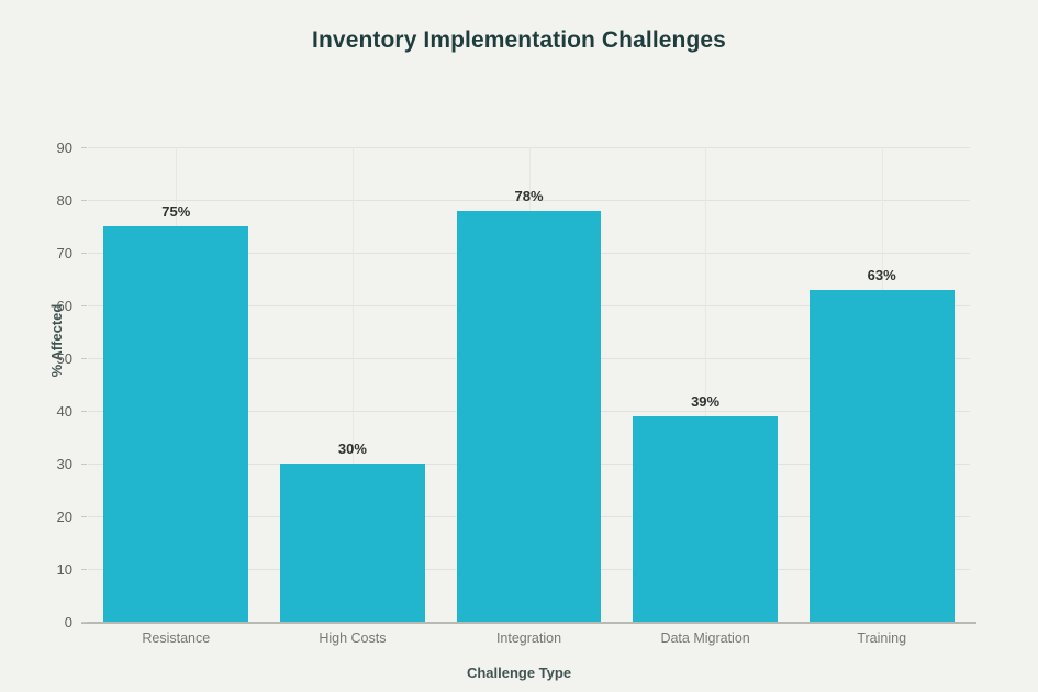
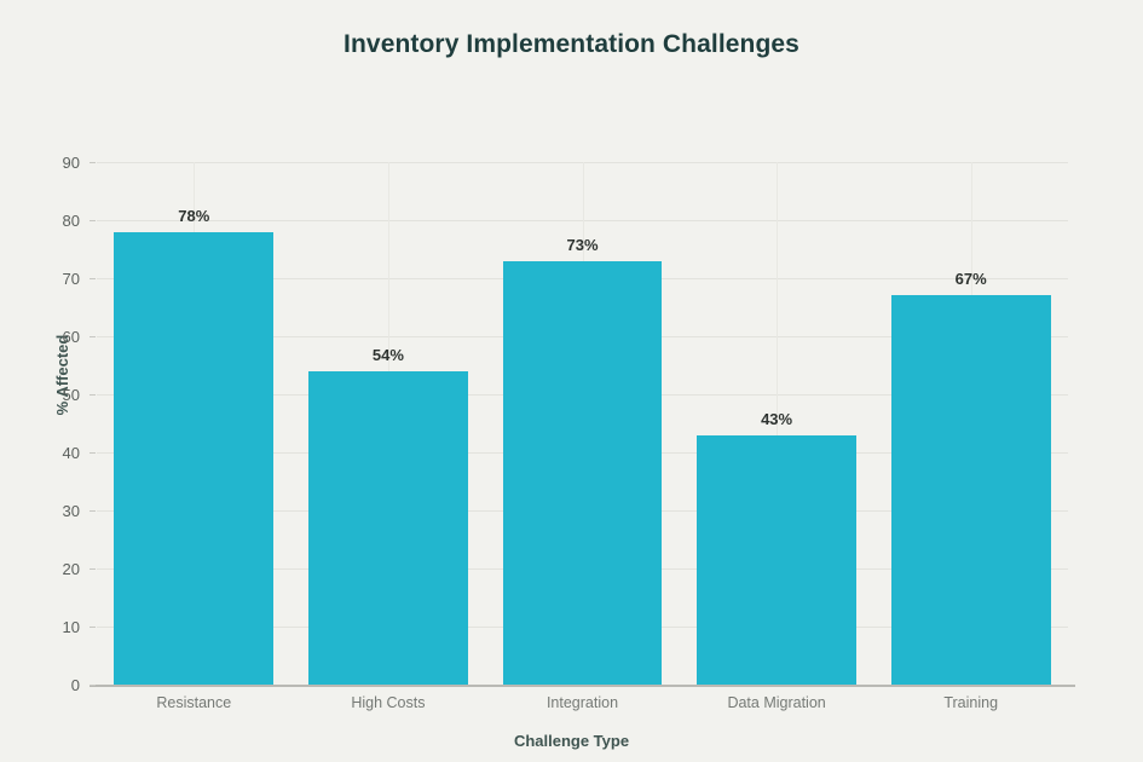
Resistance: 75% -> 78%
High Costs: 30% -> 54%
Integration: 78% -> 73%
Data Migration: 39% -> 43%
Training: 63% -> 67%
